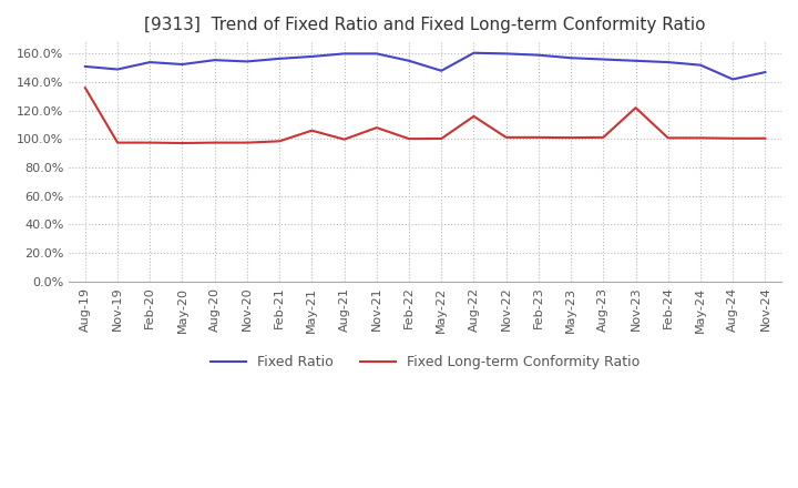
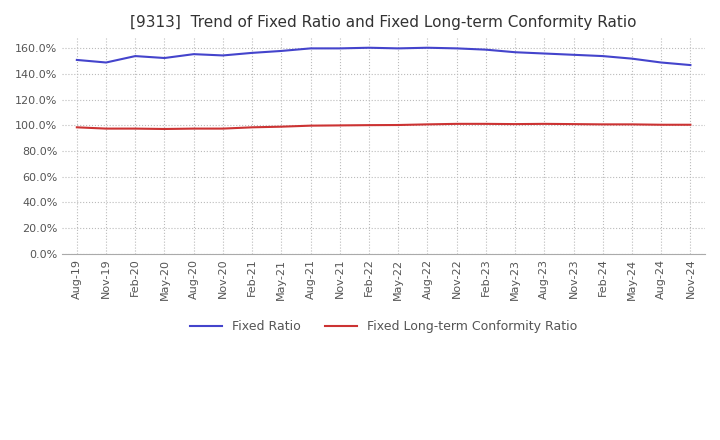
Fixed Long-term Conformity Ratio/Aug-19: 136% -> 98%
Fixed Long-term Conformity Ratio/May-21: 106% -> 99%
Fixed Long-term Conformity Ratio/Nov-21: 108% -> 100%
Fixed Ratio/Feb-22: 155% -> 160%
Fixed Ratio/May-22: 148% -> 160%
Fixed Long-term Conformity Ratio/Aug-22: 116% -> 101%
Fixed Long-term Conformity Ratio/Nov-23: 122% -> 101%
Fixed Ratio/Aug-24: 142% -> 149%
